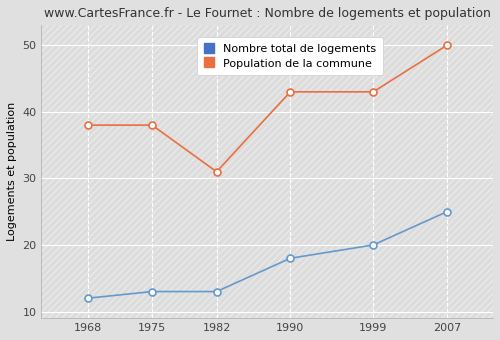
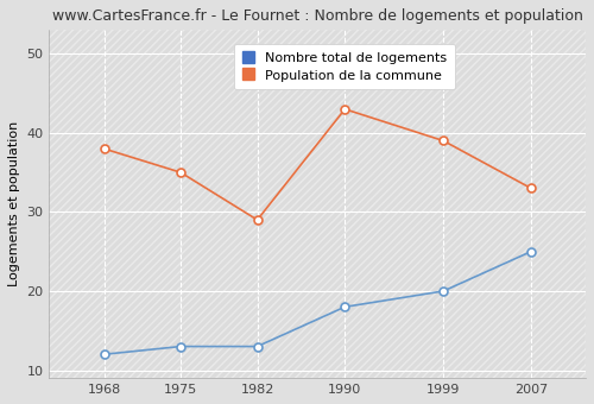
Population de la commune/1975: 38 -> 35
Population de la commune/1982: 31 -> 29
Population de la commune/1999: 43 -> 39
Population de la commune/2007: 50 -> 33
